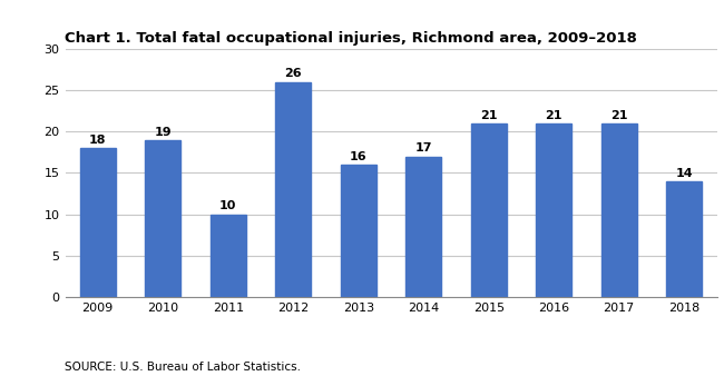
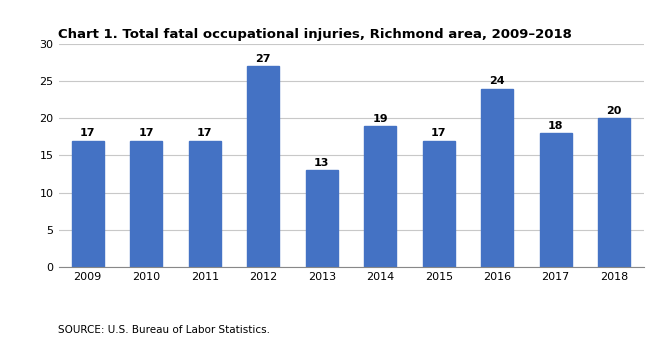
2009: 18 -> 17
2010: 19 -> 17
2011: 10 -> 17
2012: 26 -> 27
2013: 16 -> 13
2014: 17 -> 19
2015: 21 -> 17
2016: 21 -> 24
2017: 21 -> 18
2018: 14 -> 20
